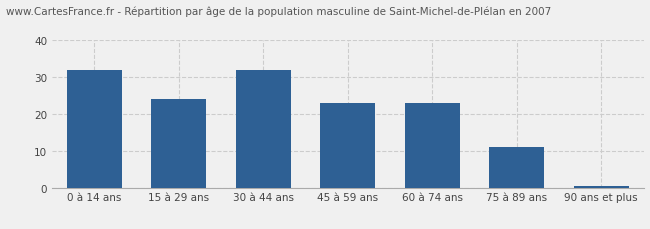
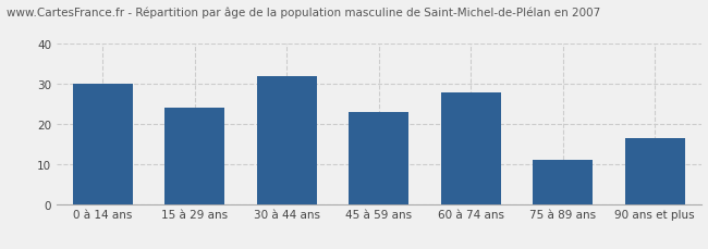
0 à 14 ans: 32.0 -> 30.0
60 à 74 ans: 23.0 -> 28.0
90 ans et plus: 0.5 -> 16.5
